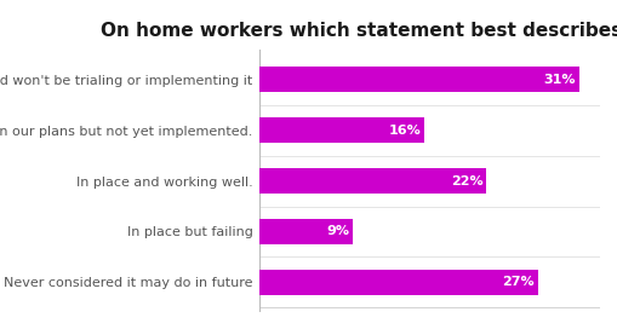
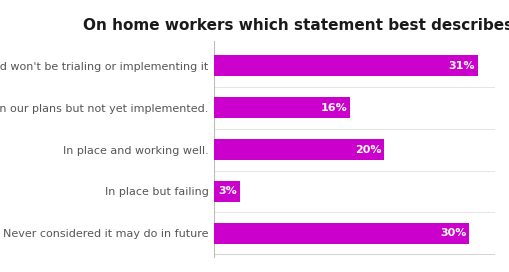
In place and working well.: 22% -> 20%
In place but failing: 9% -> 3%
Never considered it may do in future: 27% -> 30%
